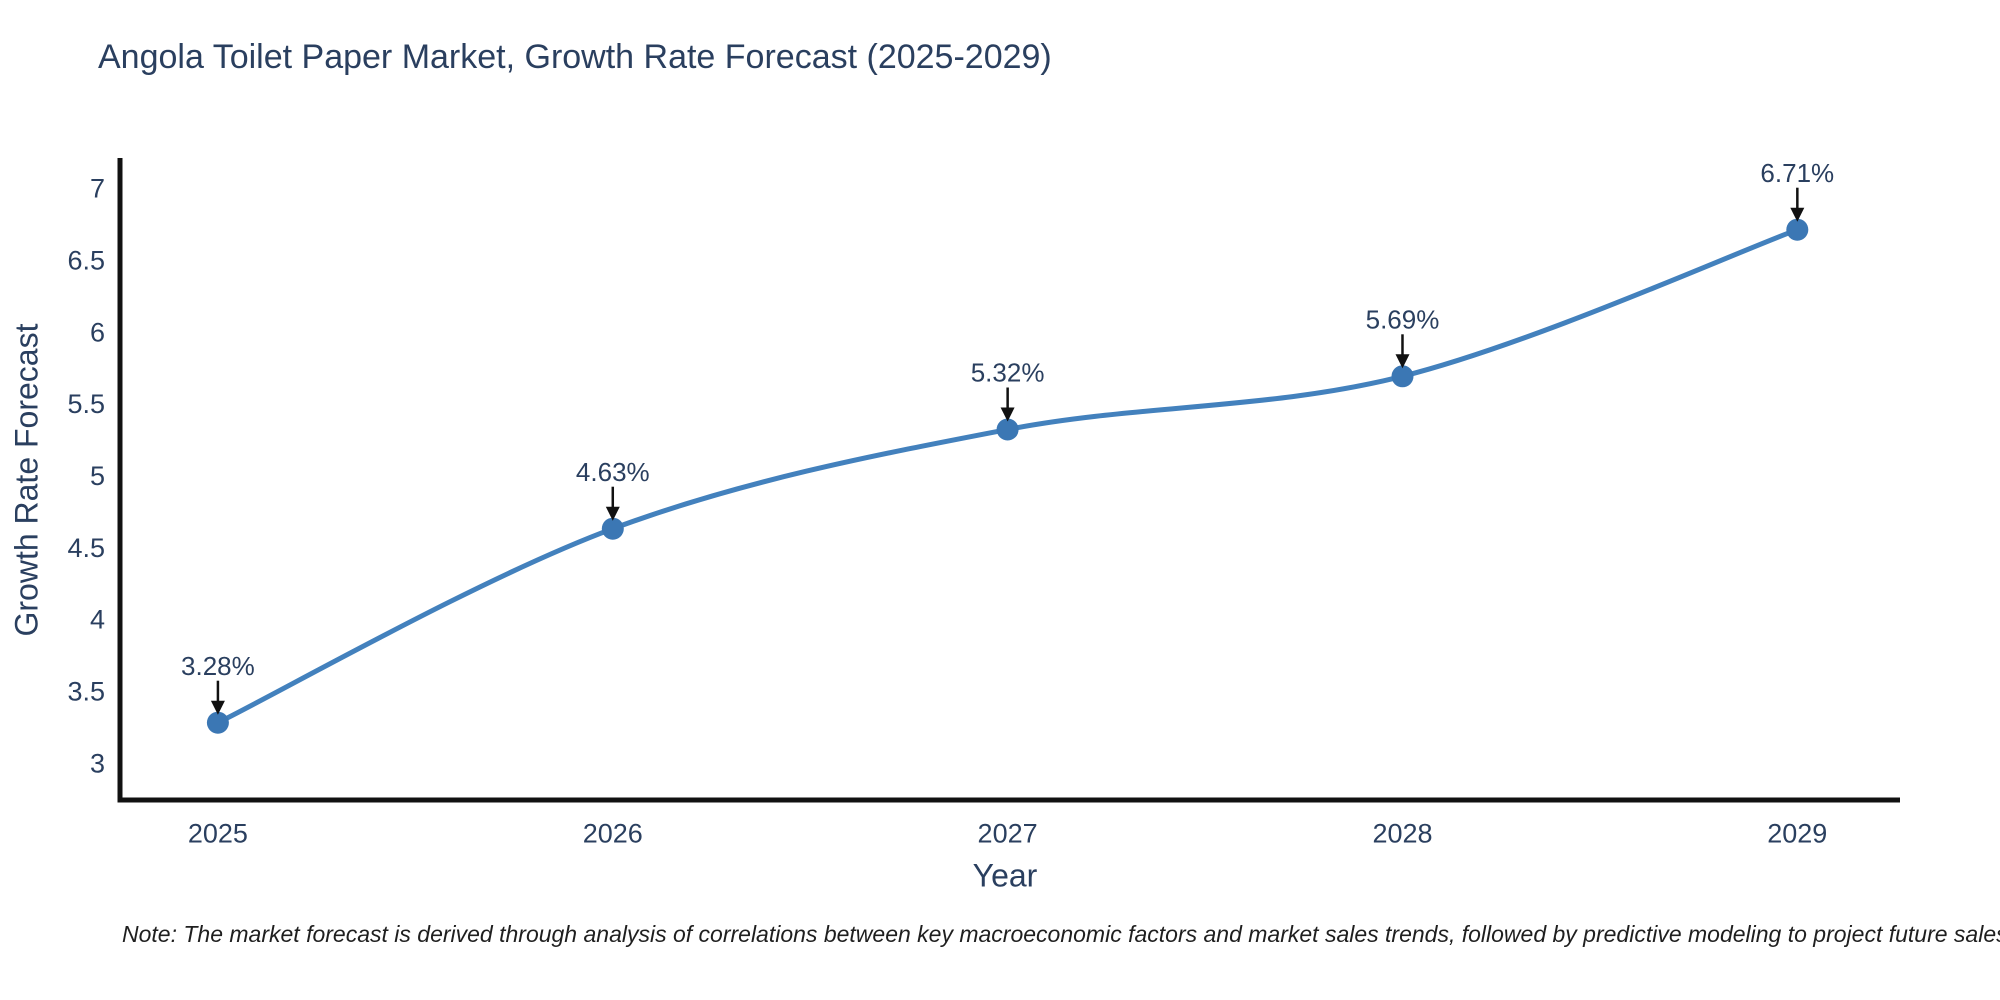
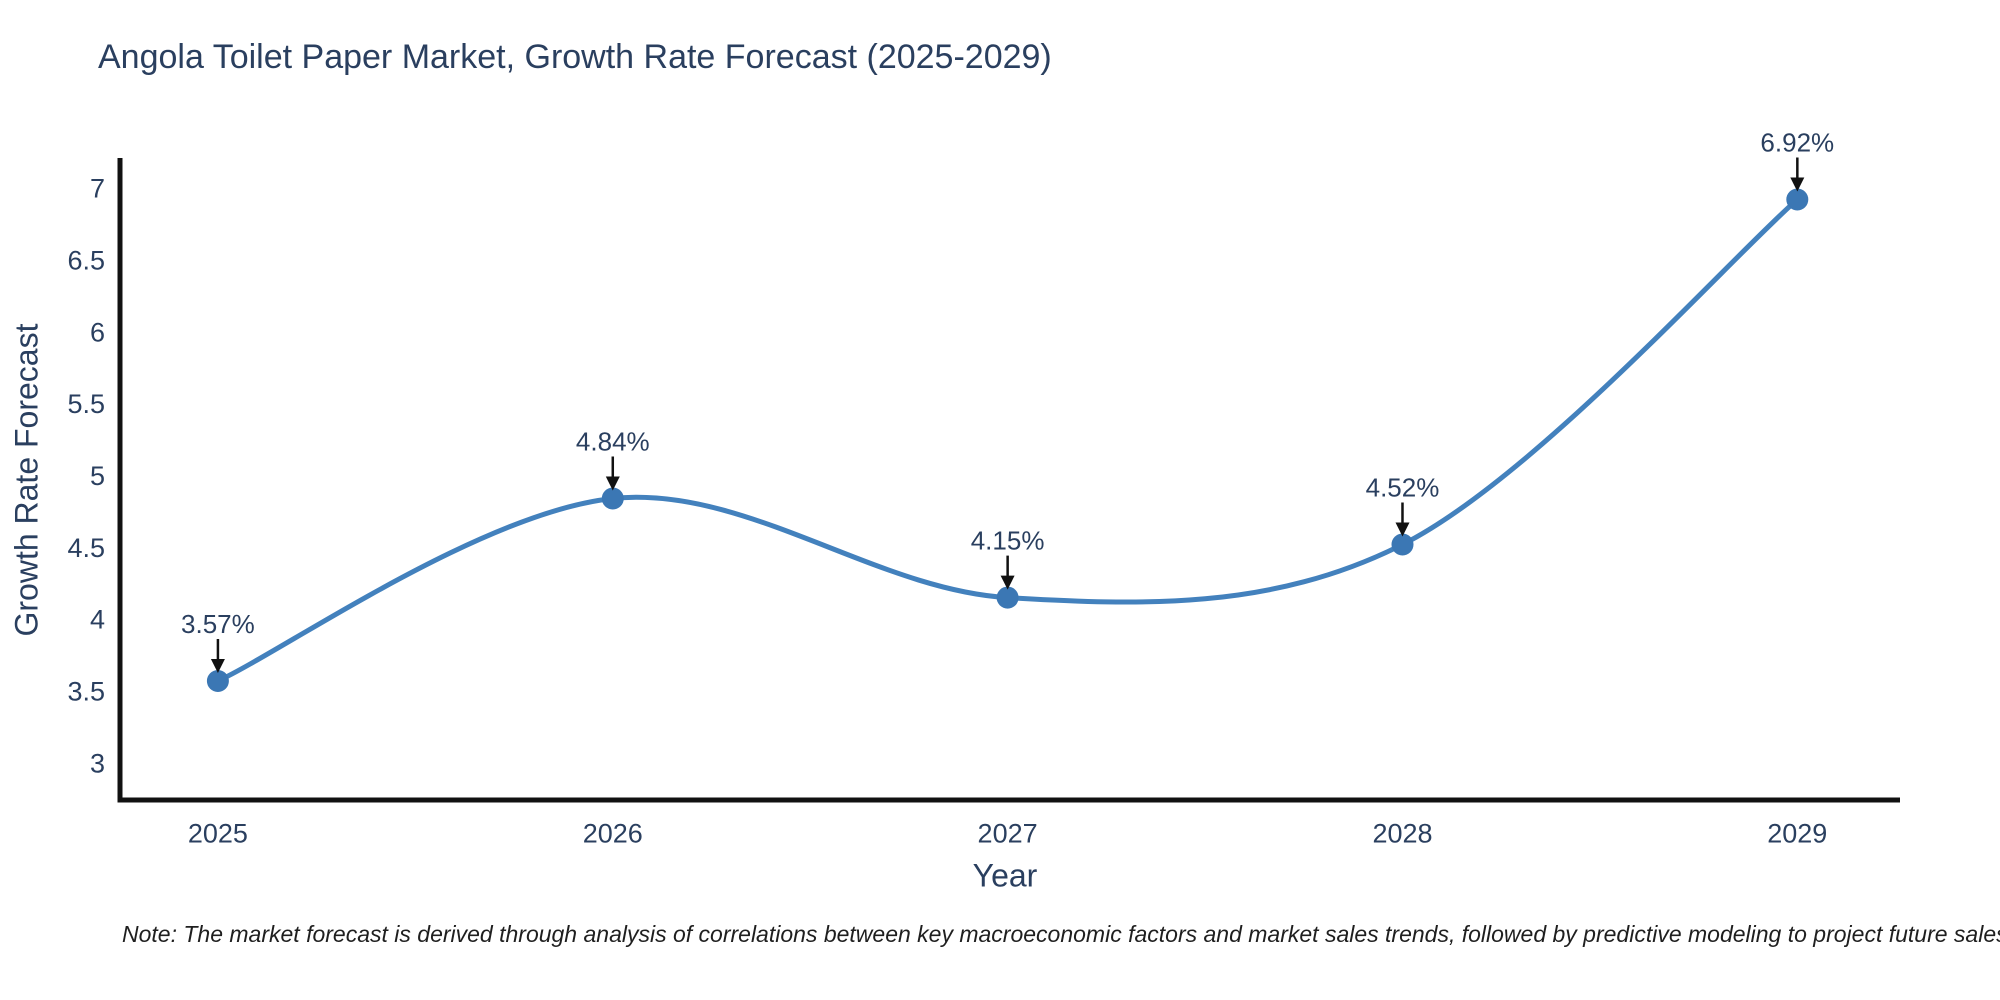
2025: 3.28% -> 3.57%
2026: 4.63% -> 4.84%
2027: 5.32% -> 4.15%
2028: 5.69% -> 4.52%
2029: 6.71% -> 6.92%
